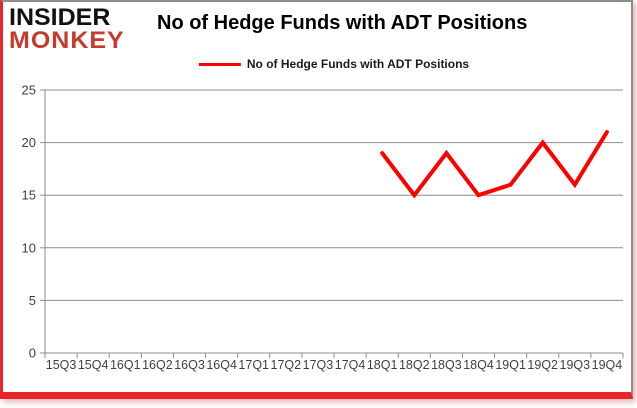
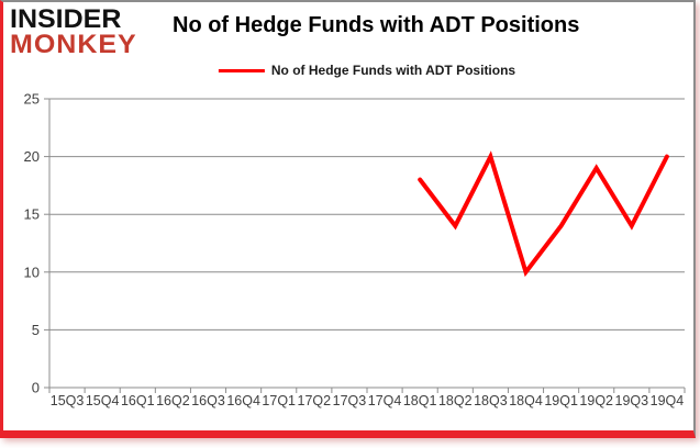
18Q1: 19 -> 18
18Q2: 15 -> 14
18Q3: 19 -> 20
18Q4: 15 -> 10
19Q1: 16 -> 14
19Q2: 20 -> 19
19Q3: 16 -> 14
19Q4: 21 -> 20
